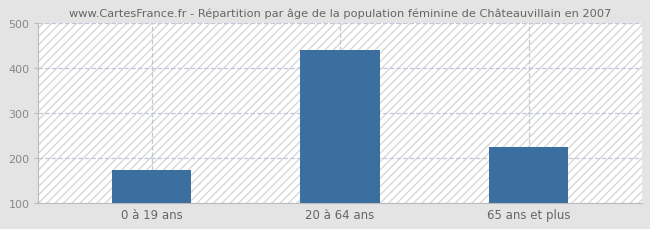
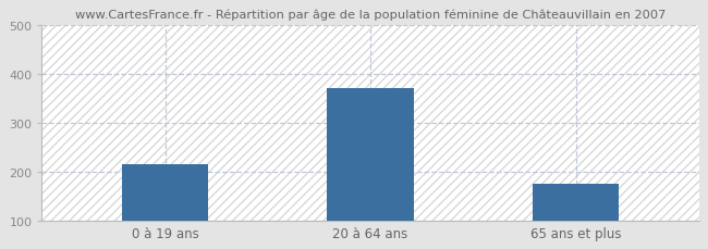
0 à 19 ans: 172 -> 215
20 à 64 ans: 440 -> 370
65 ans et plus: 224 -> 175
